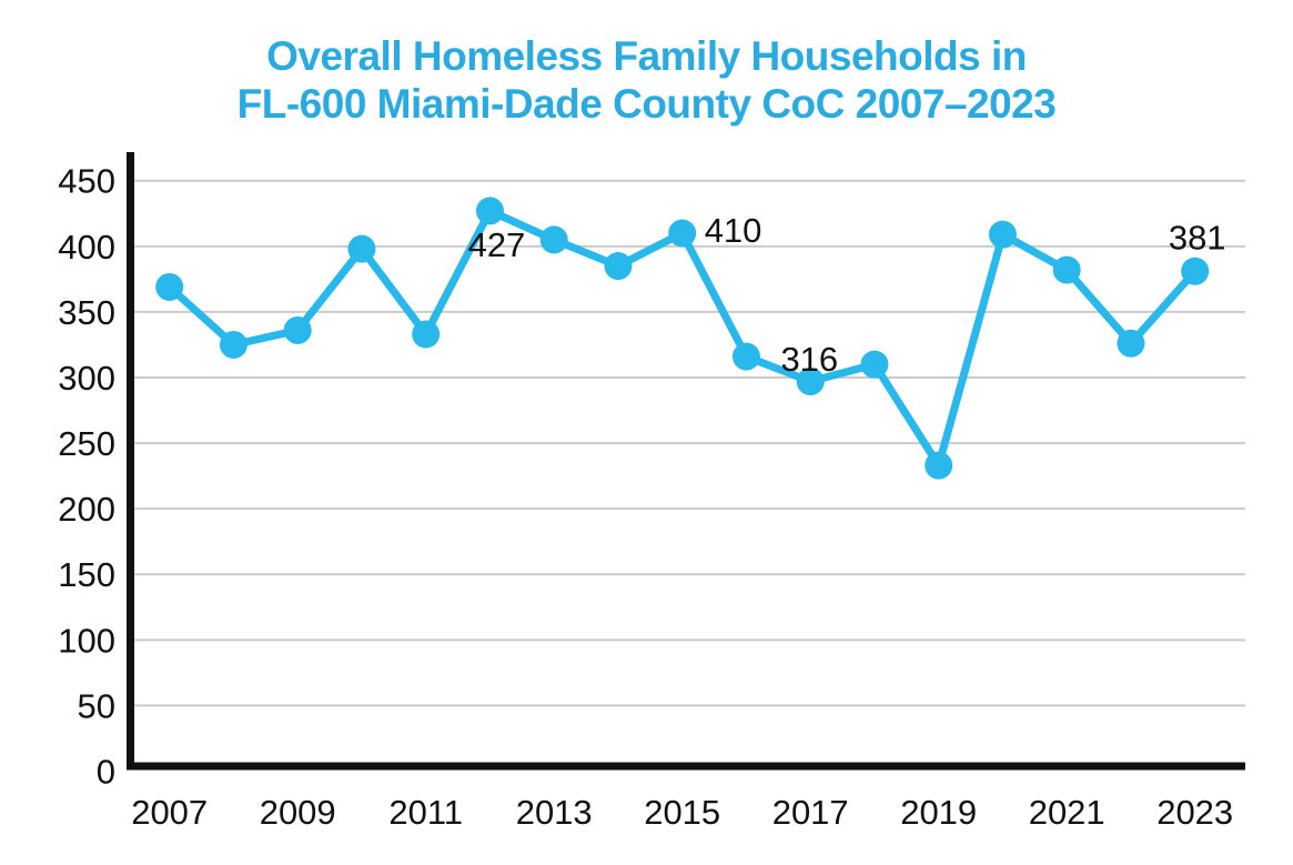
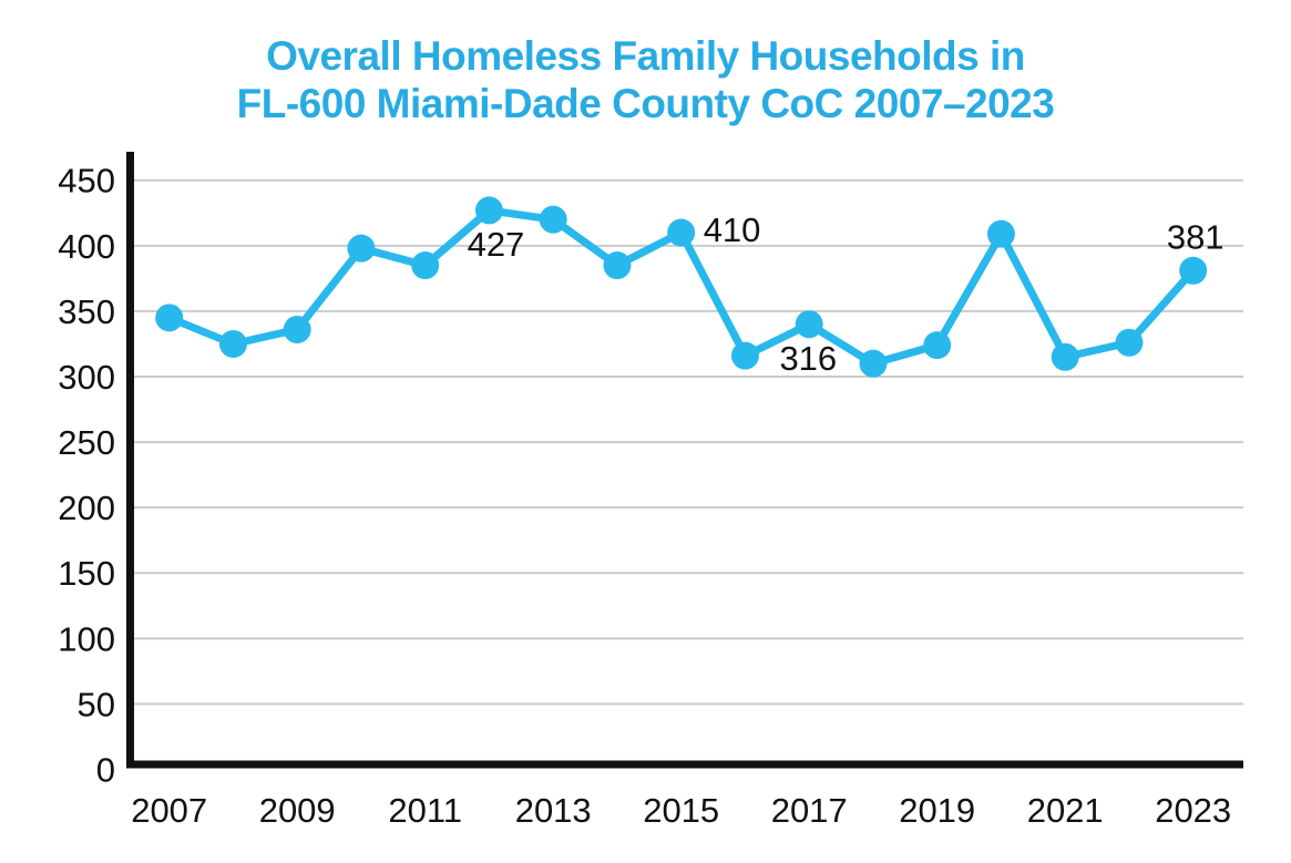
2007: 369 -> 345
2011: 333 -> 385
2013: 405 -> 420
2017: 297 -> 340
2019: 233 -> 324
2021: 382 -> 315
